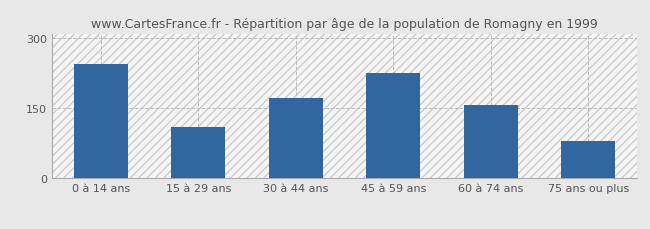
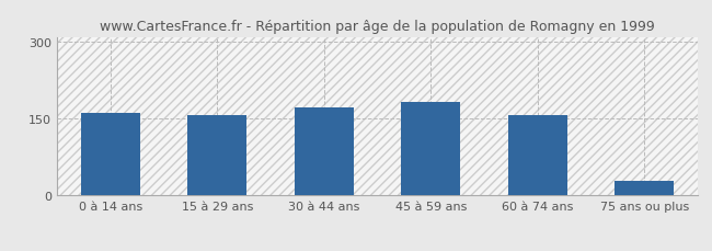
0 à 14 ans: 245 -> 162
15 à 29 ans: 110 -> 157
45 à 59 ans: 225 -> 182
75 ans ou plus: 80 -> 28
